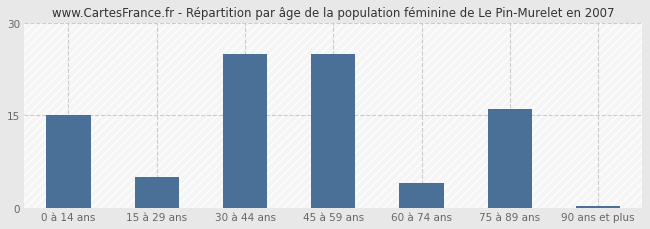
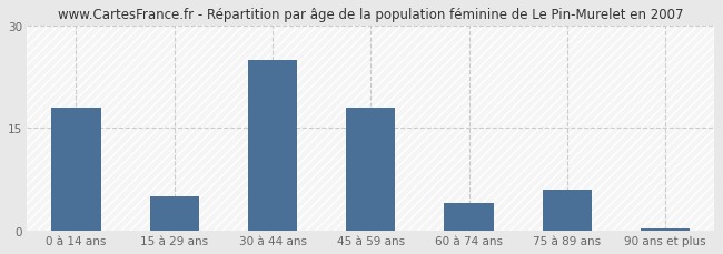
0 à 14 ans: 15.0 -> 18.0
45 à 59 ans: 25.0 -> 18.0
75 à 89 ans: 16.0 -> 6.0
